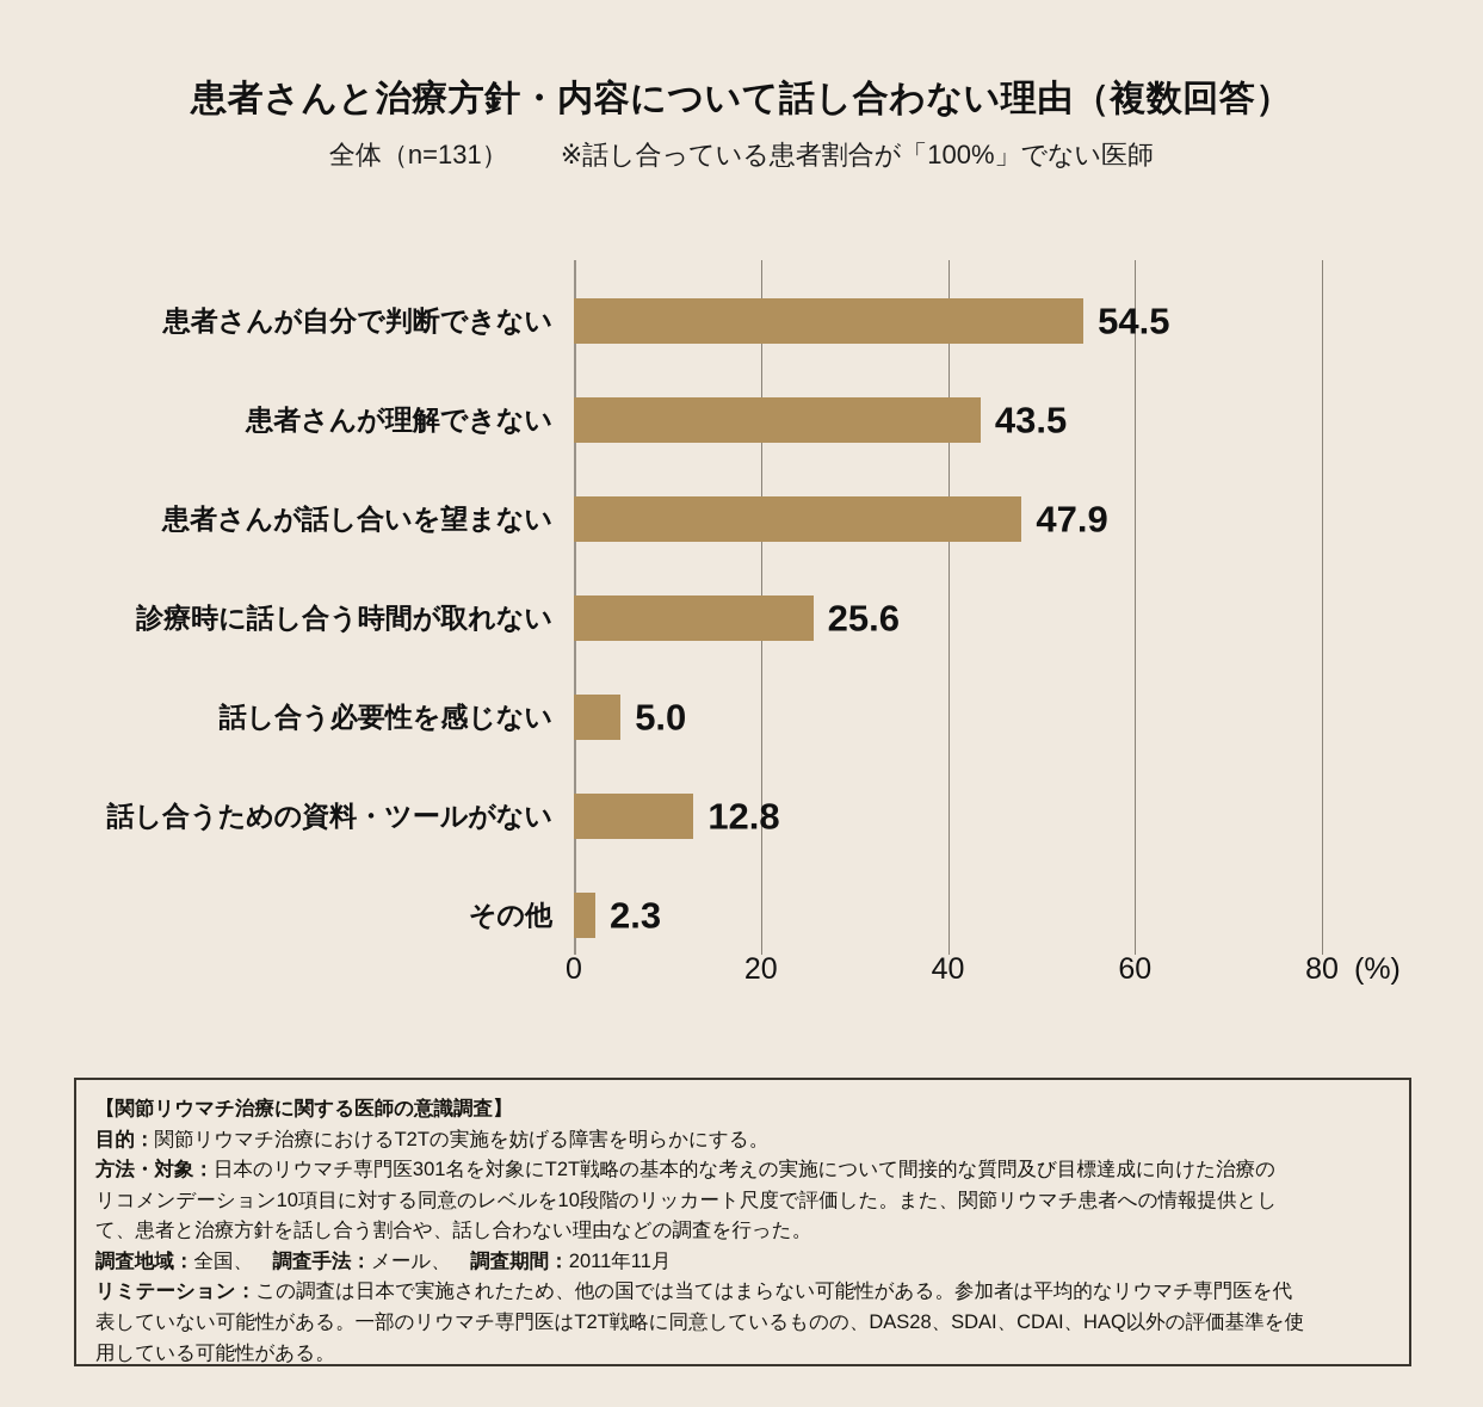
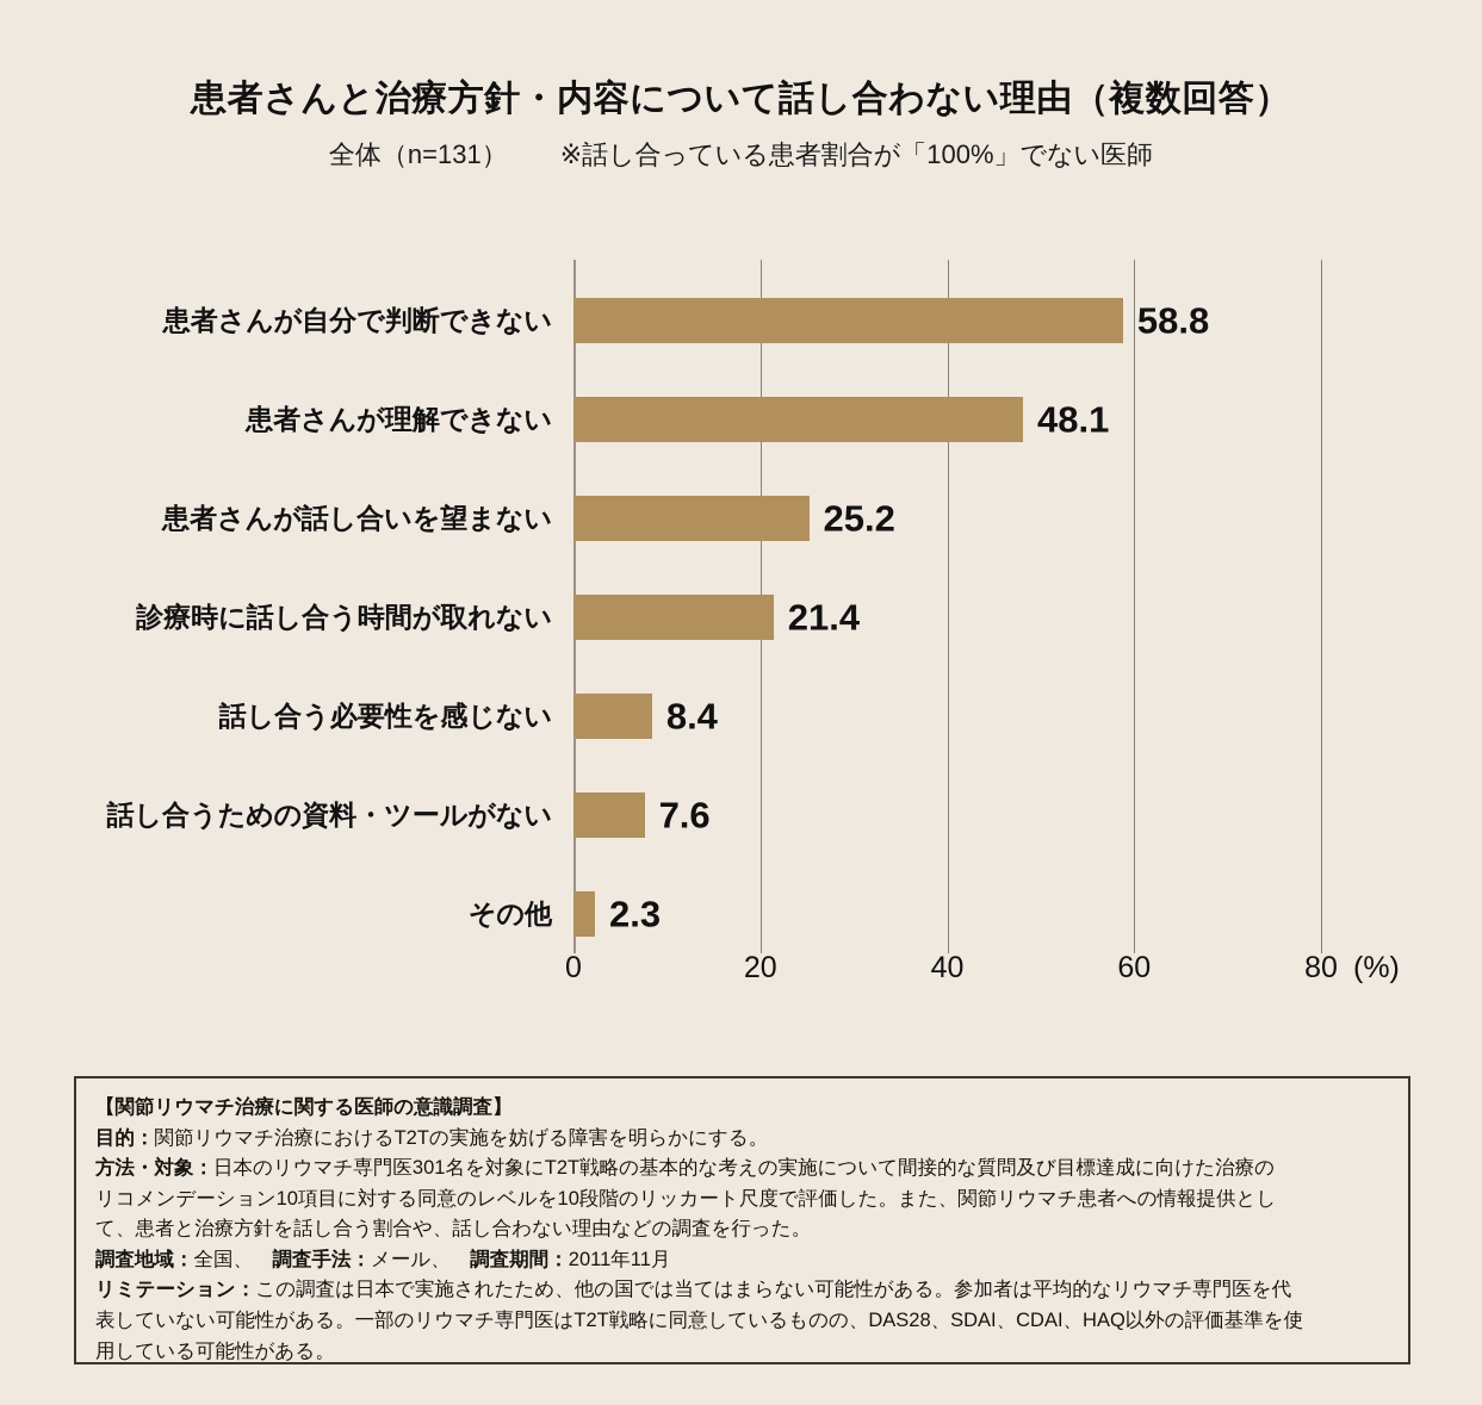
患者さんが自分で判断できない: 54.5 -> 58.8
患者さんが理解できない: 43.5 -> 48.1
患者さんが話し合いを望まない: 47.9 -> 25.2
診療時に話し合う時間が取れない: 25.6 -> 21.4
話し合う必要性を感じない: 5.0 -> 8.4
話し合うための資料・ツールがない: 12.8 -> 7.6
